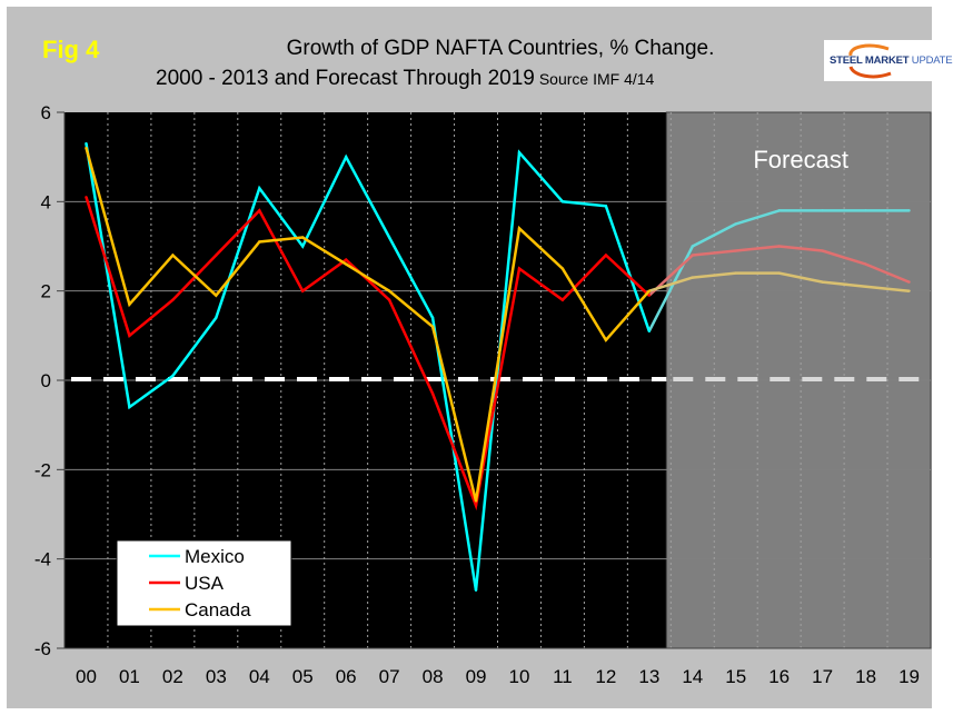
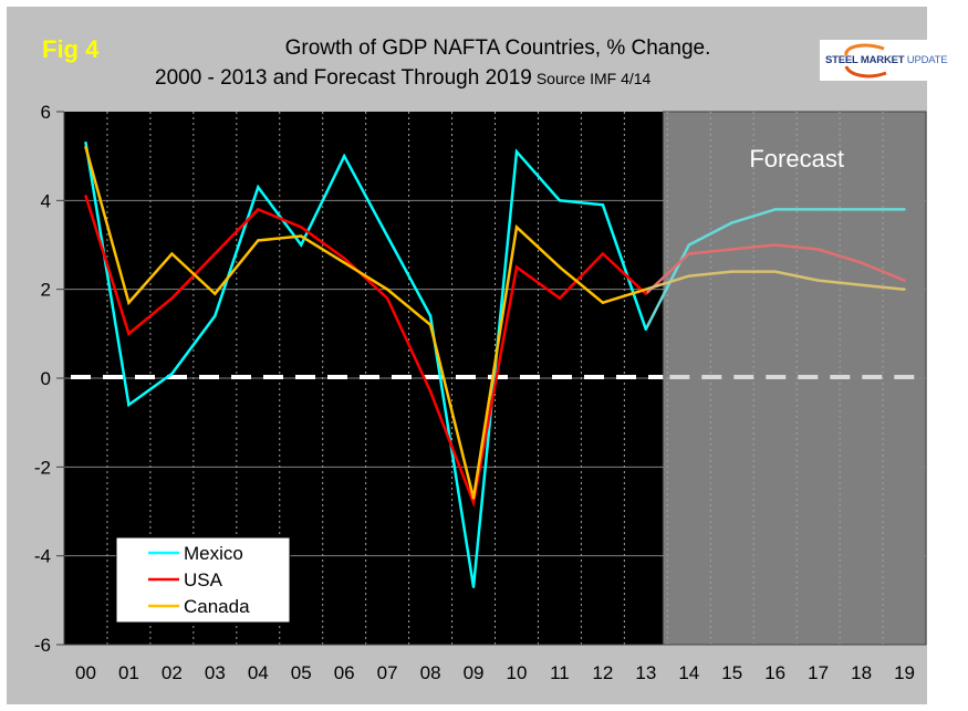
USA/05: 2.0 -> 3.4
Canada/12: 0.9 -> 1.7
